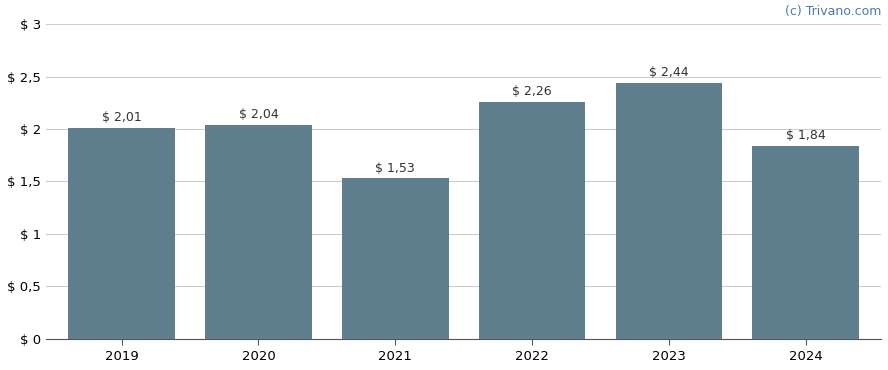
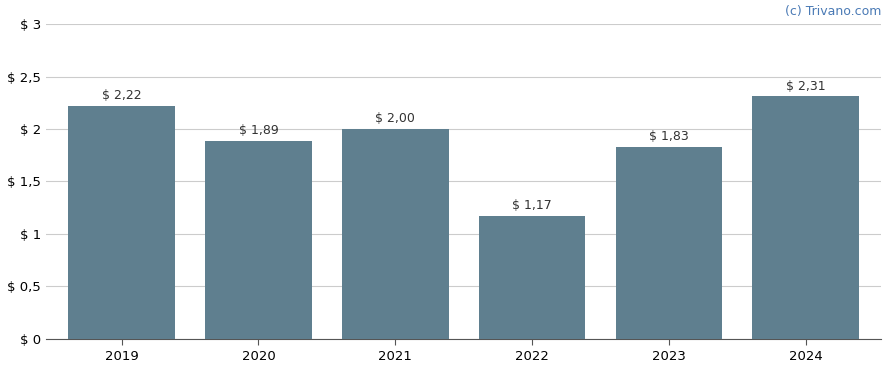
2019: 2,01 -> 2,22
2020: 2,04 -> 1,89
2021: 1,53 -> 2,00
2022: 2,26 -> 1,17
2023: 2,44 -> 1,83
2024: 1,84 -> 2,31
